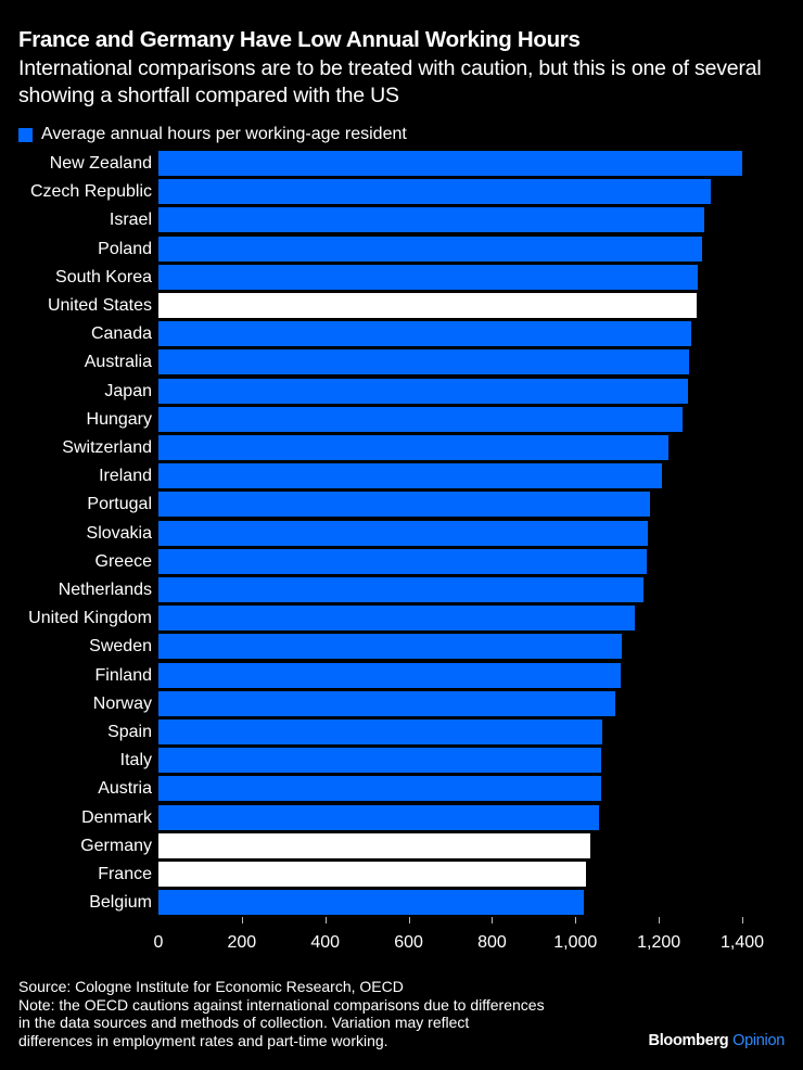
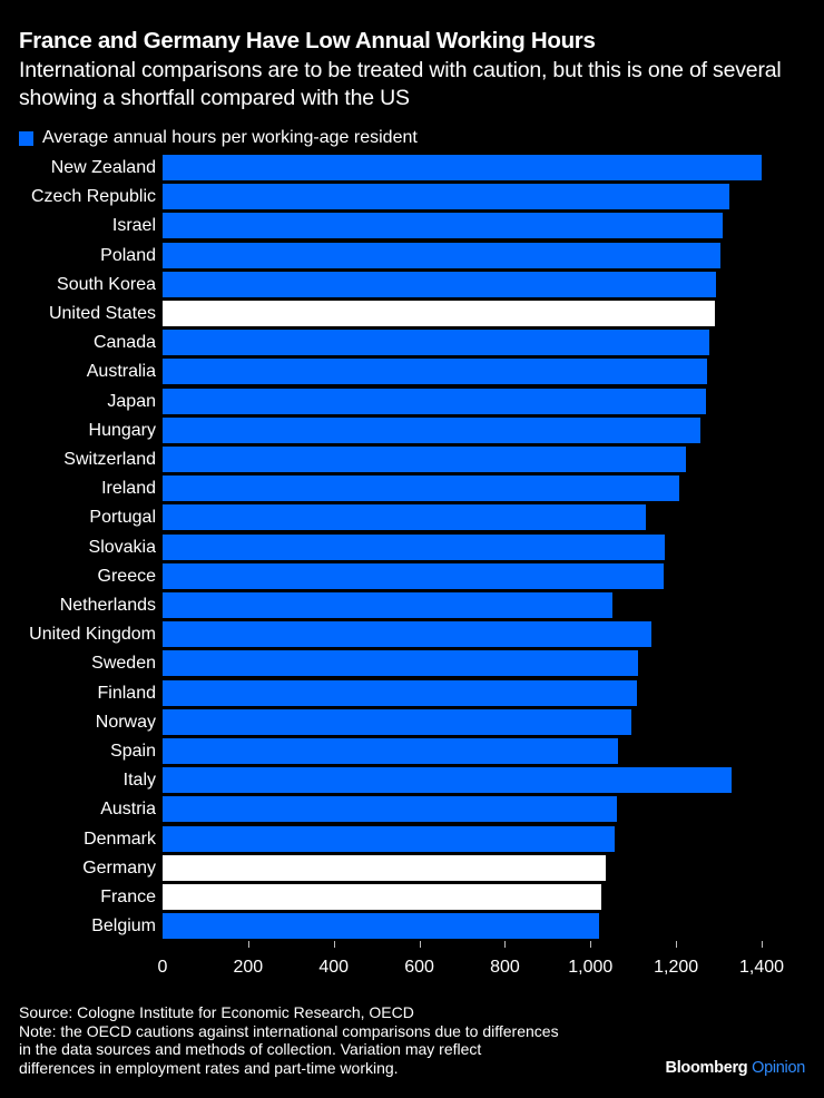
Portugal: 1180 -> 1130
Netherlands: 1160 -> 1050
Italy: 1060 -> 1330
